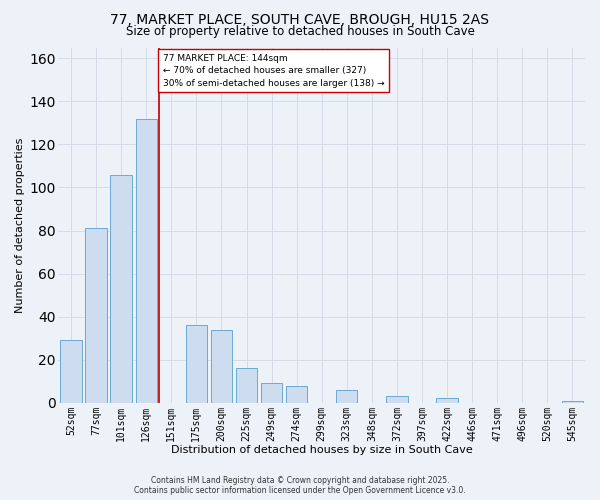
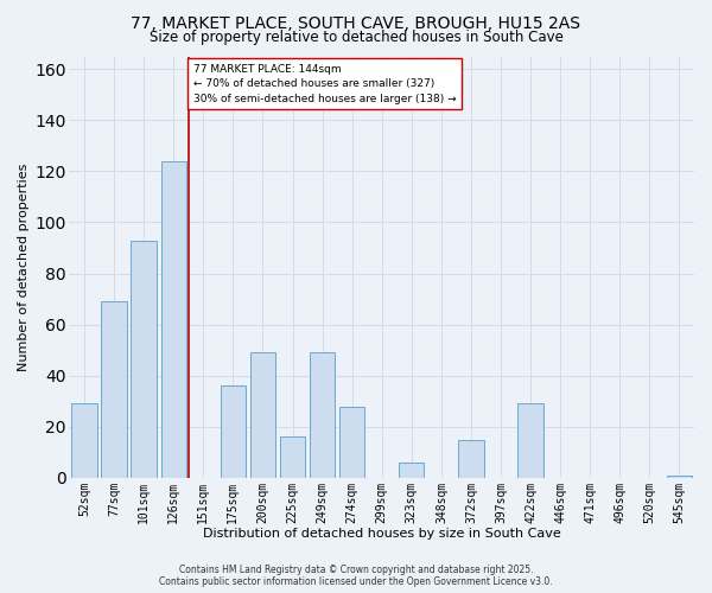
77sqm: 81 -> 69
101sqm: 106 -> 93
126sqm: 132 -> 124
200sqm: 34 -> 49
249sqm: 9 -> 49
274sqm: 8 -> 28
372sqm: 3 -> 15
422sqm: 2 -> 29
